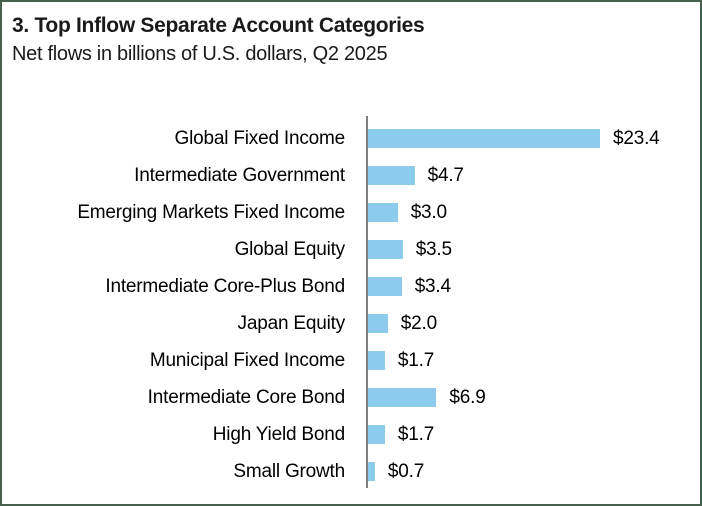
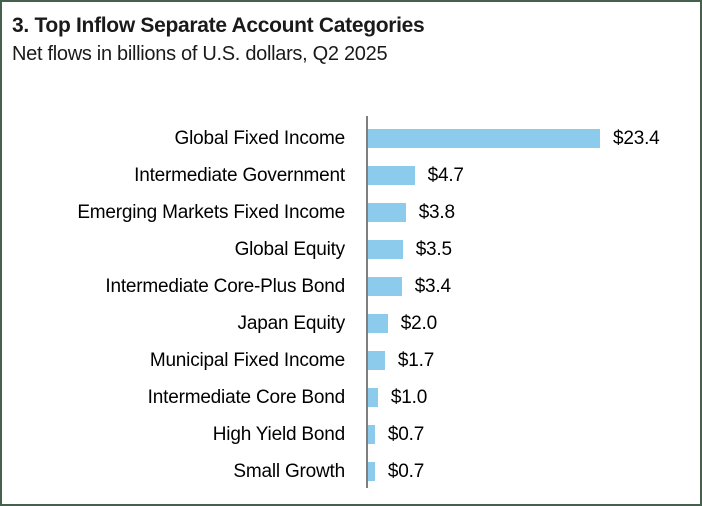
Emerging Markets Fixed Income: $3.0 -> $3.8
Intermediate Core Bond: $6.9 -> $1.0
High Yield Bond: $1.7 -> $0.7
